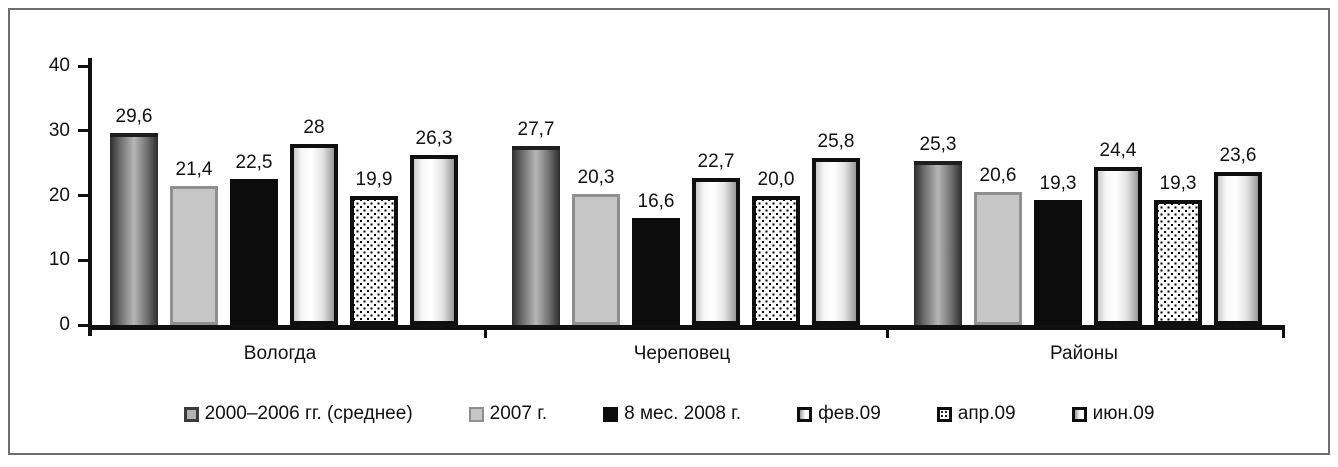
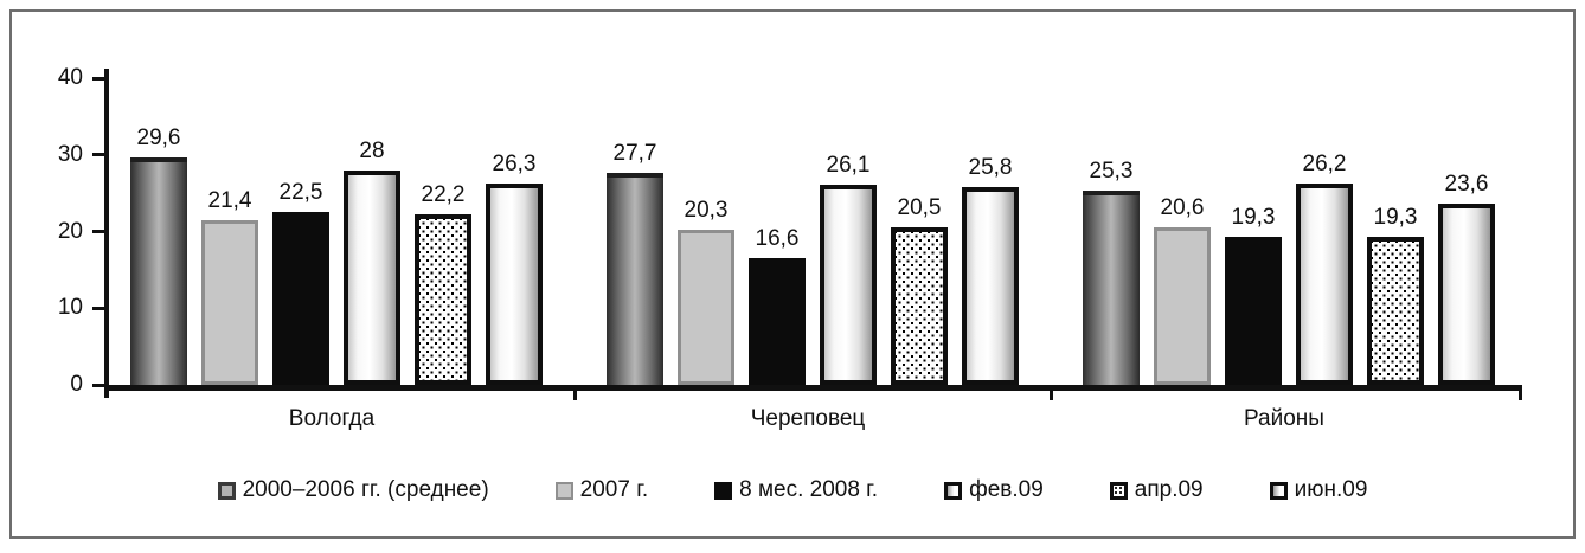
апр.09/Вологда: 19,9 -> 22,2
фев.09/Череповец: 22,7 -> 26,1
апр.09/Череповец: 20,0 -> 20,5
фев.09/Районы: 24,4 -> 26,2
